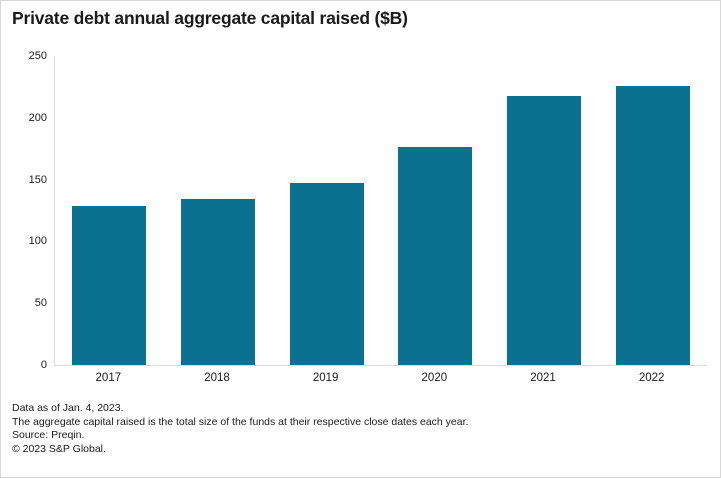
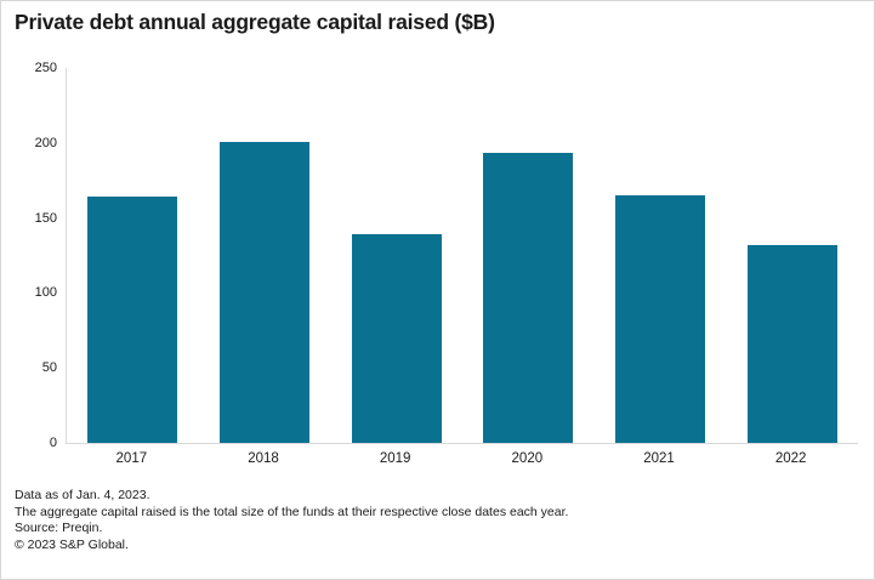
2017: 129 -> 164
2018: 134 -> 201
2019: 147 -> 139
2020: 176 -> 193
2021: 218 -> 165
2022: 226 -> 132
